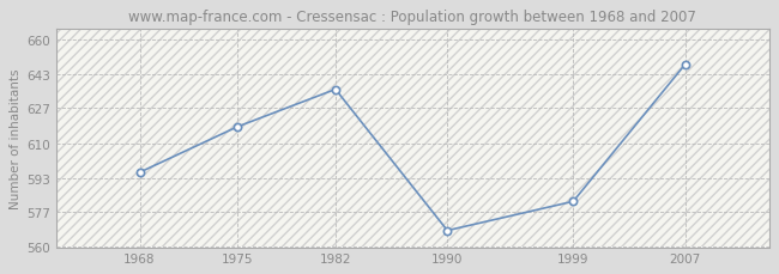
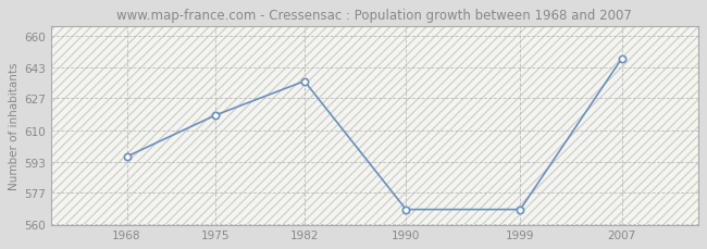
1999: 582 -> 568
